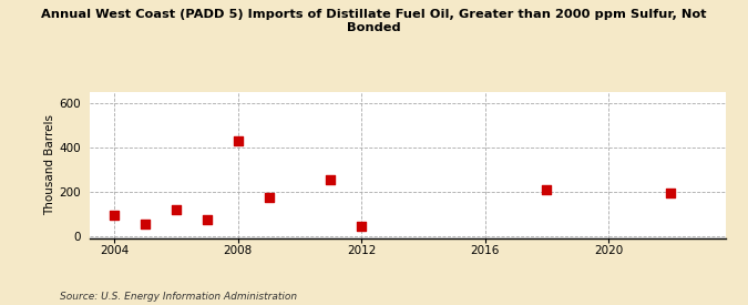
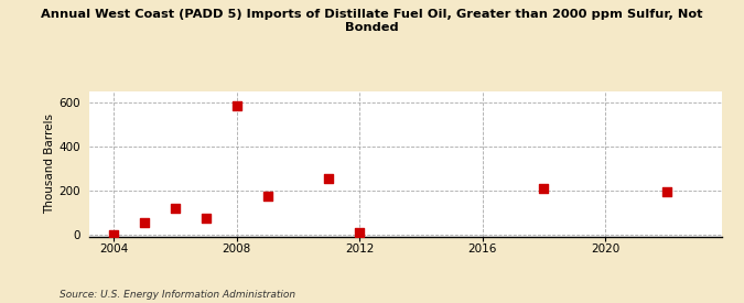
2004: 95 -> 2
2008: 430 -> 585
2012: 45 -> 10
